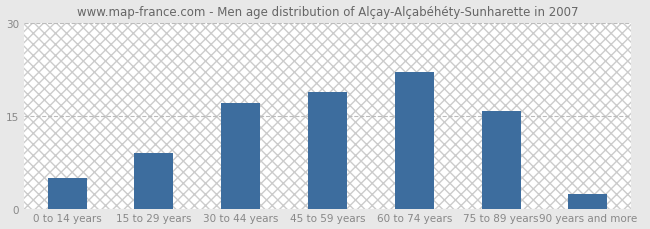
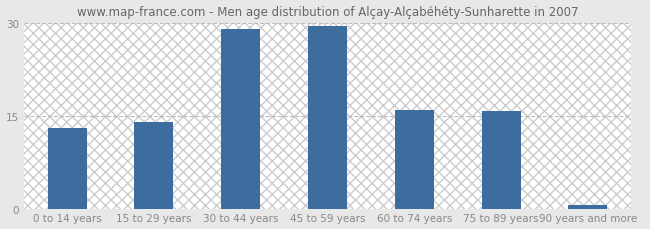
0 to 14 years: 5.0 -> 13.0
15 to 29 years: 9.0 -> 14.0
30 to 44 years: 17.0 -> 29.0
45 to 59 years: 18.8 -> 29.5
60 to 74 years: 22.0 -> 16.0
90 years and more: 2.4 -> 0.5
